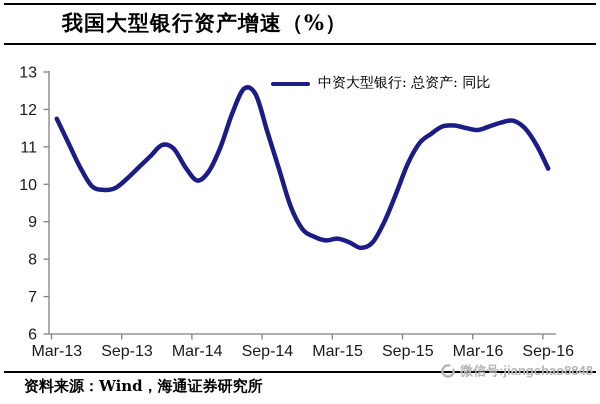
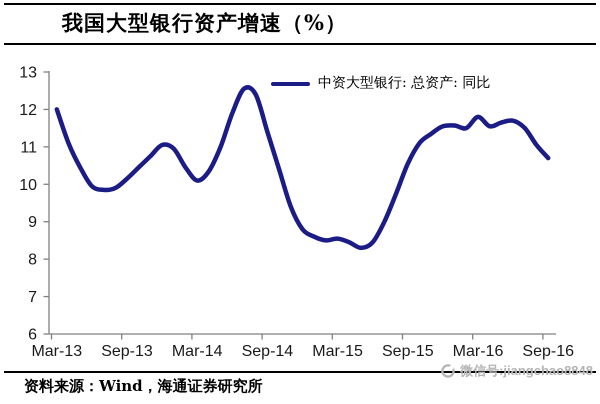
Mar-13: 11.8 -> 12.0
Mar-16: 11.4 -> 11.8
Sep-16: 10.4 -> 10.7
